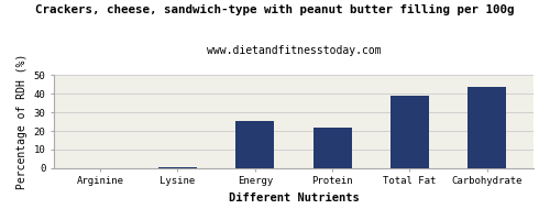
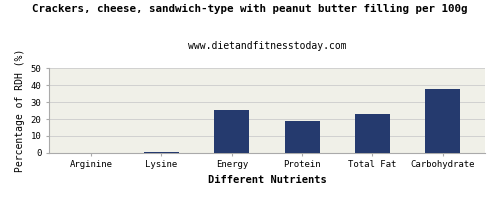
Protein: 22 -> 19
Total Fat: 39 -> 23
Carbohydrate: 44 -> 38
